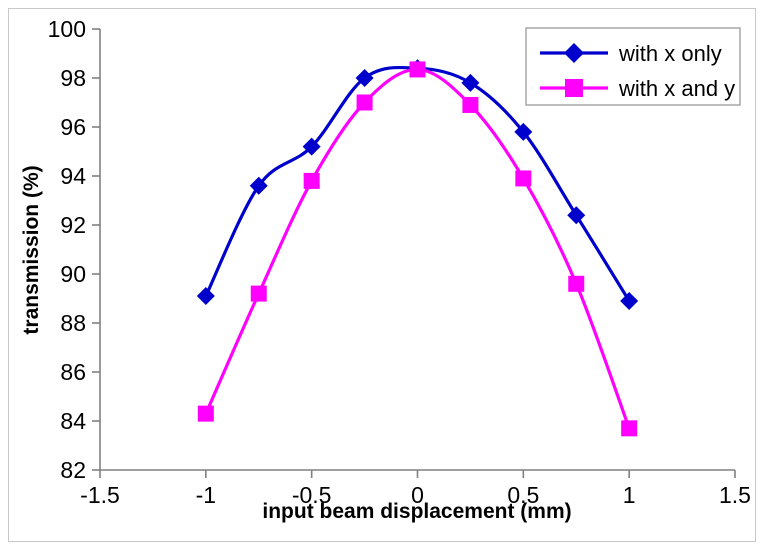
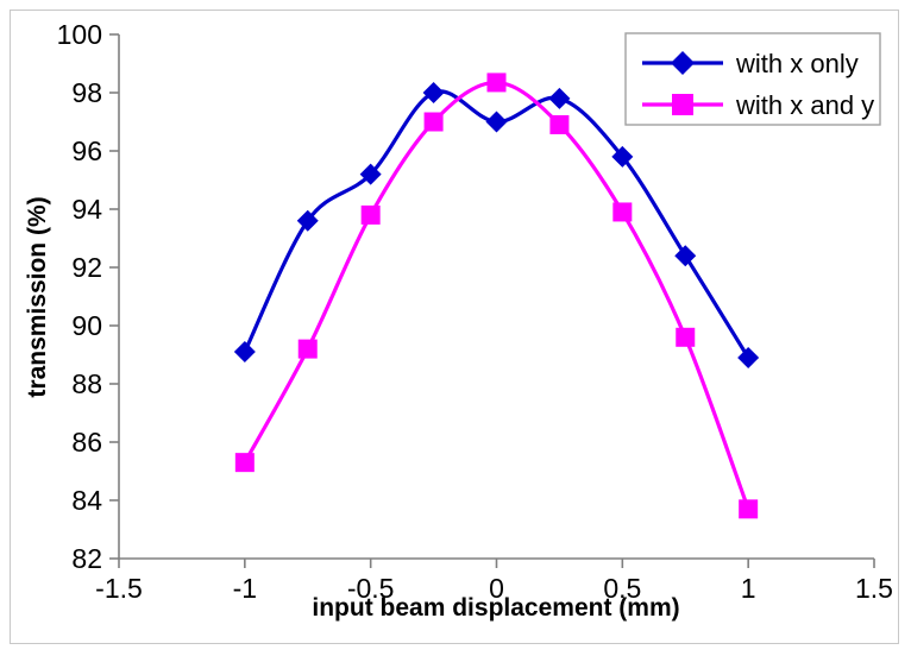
with x and y/-1: 84.3 -> 85.3
with x only/0: 98.4 -> 97.0
